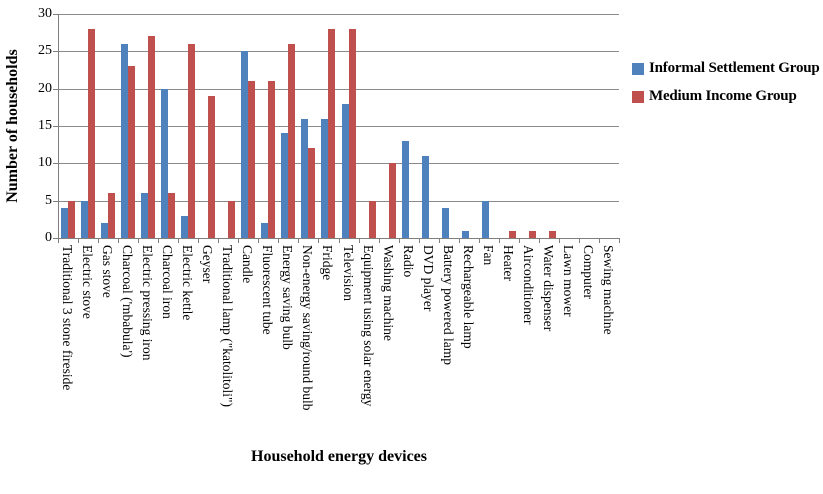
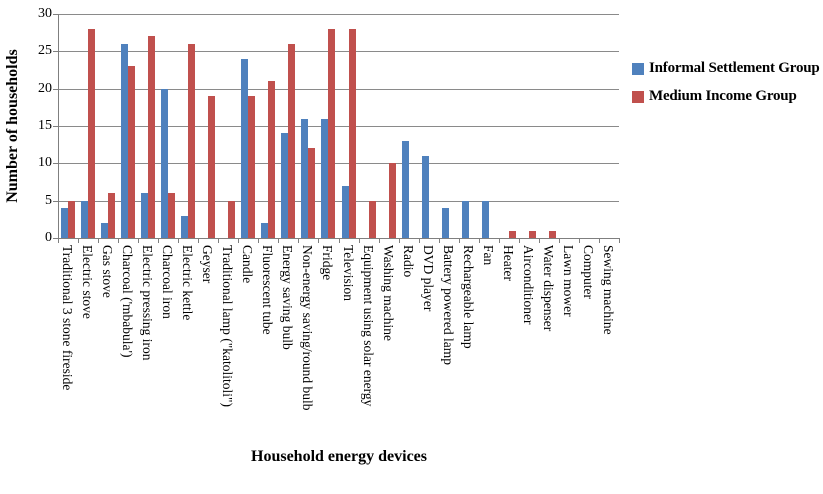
Informal Settlement Group/Candle: 25 -> 24
Medium Income Group/Candle: 21 -> 19
Informal Settlement Group/Television: 18 -> 7
Informal Settlement Group/Rechargeable lamp: 1 -> 5
